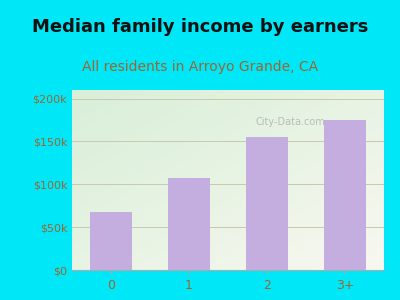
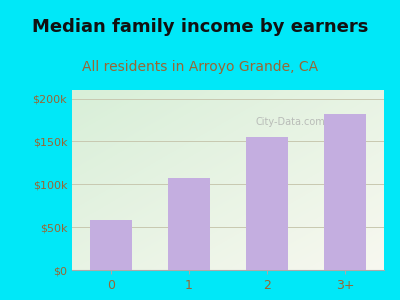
0: $68k -> $58k
3+: $175k -> $182k
